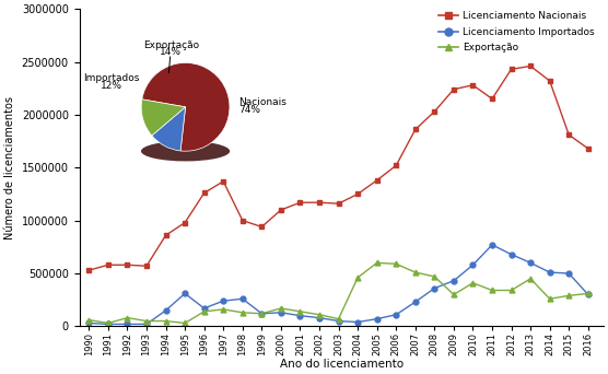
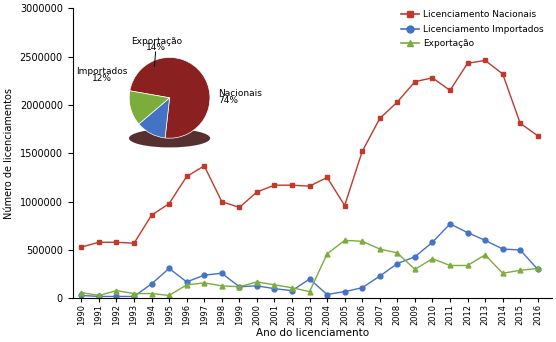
Licenciamento Importados/2003: 50000 -> 200000
Licenciamento Nacionais/2005: 1380000 -> 960000
